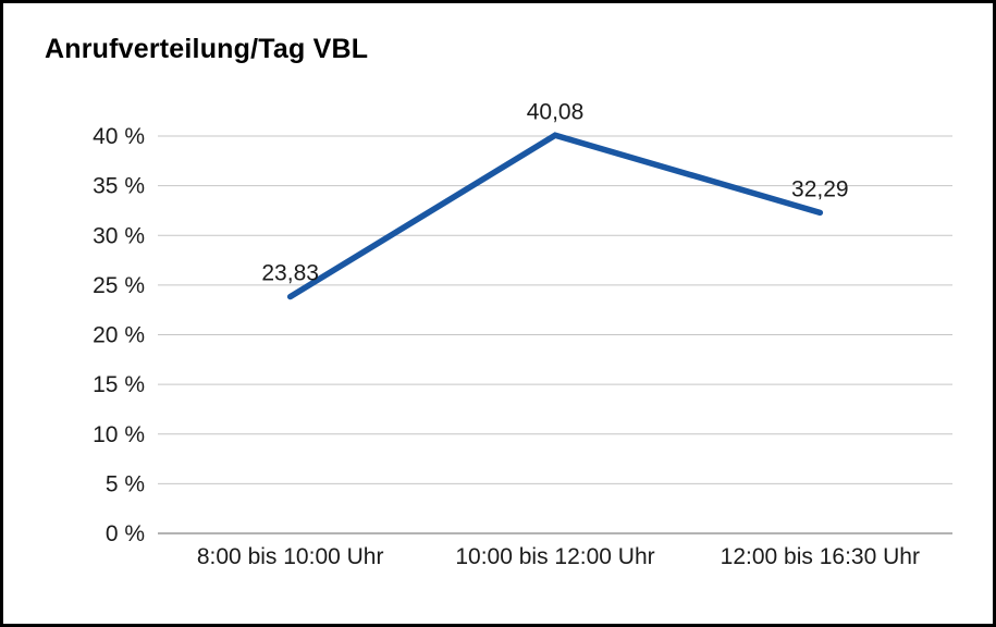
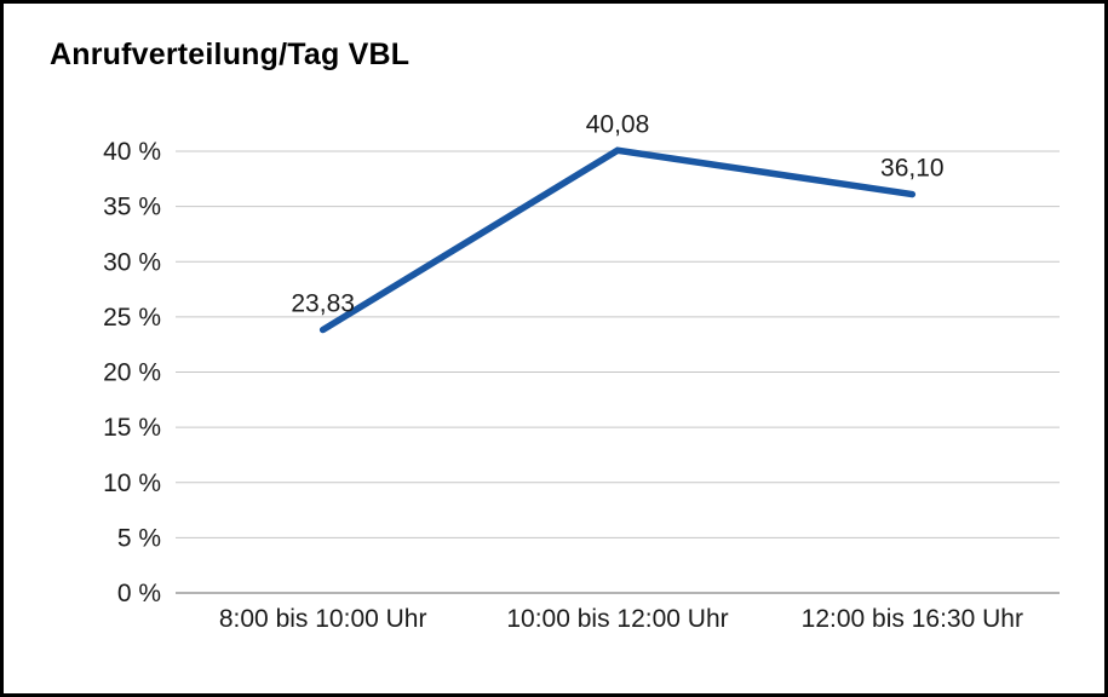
12:00 bis 16:30 Uhr: 32,29 -> 36,10
